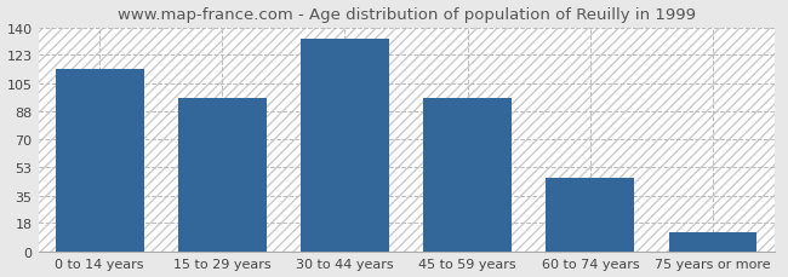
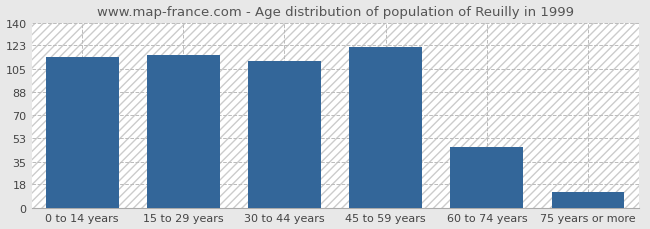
15 to 29 years: 96 -> 116
30 to 44 years: 133 -> 111
45 to 59 years: 96 -> 122
